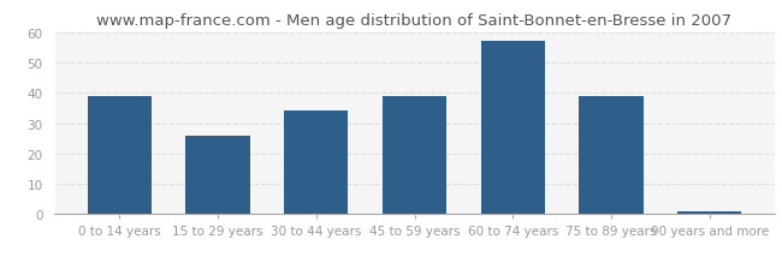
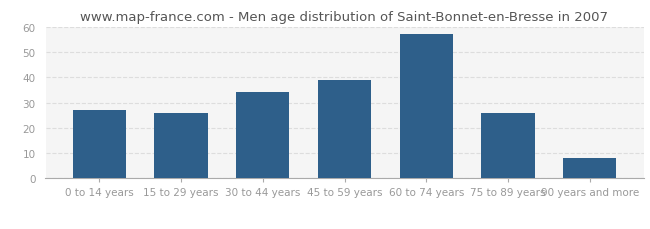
0 to 14 years: 39 -> 27
75 to 89 years: 39 -> 26
90 years and more: 1 -> 8
